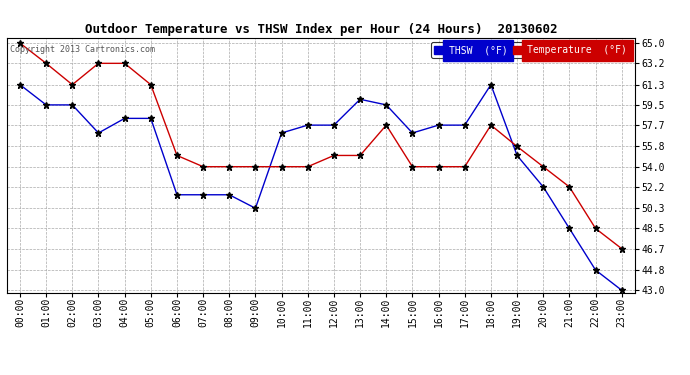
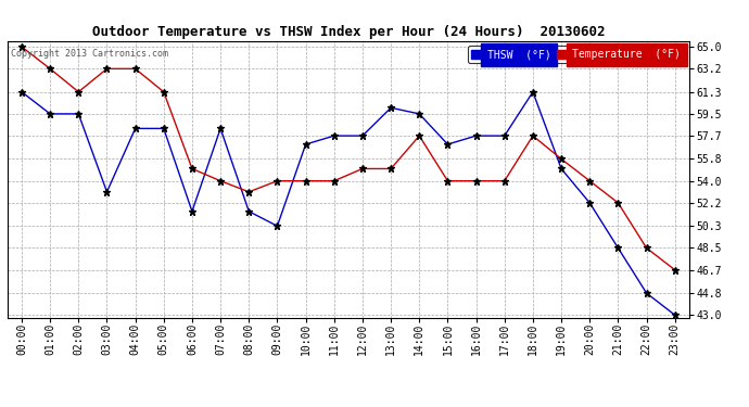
THSW (°F)/03:00: 57.0 -> 53.1
THSW (°F)/07:00: 51.5 -> 58.3
Temperature (°F)/08:00: 54.0 -> 53.1
